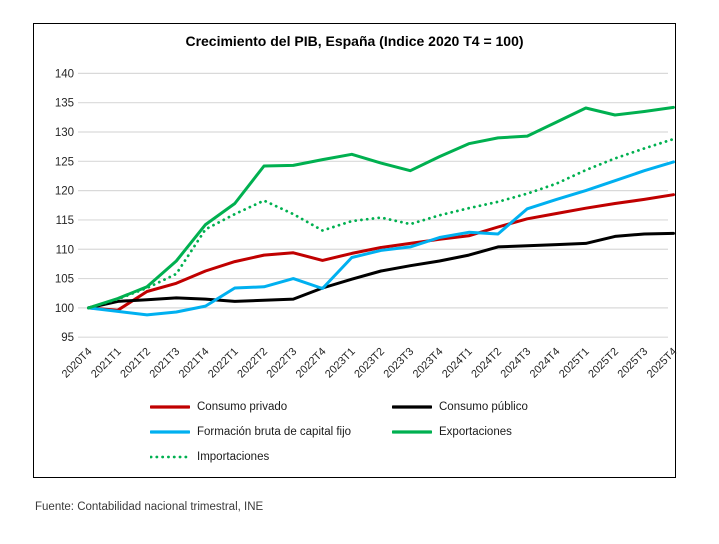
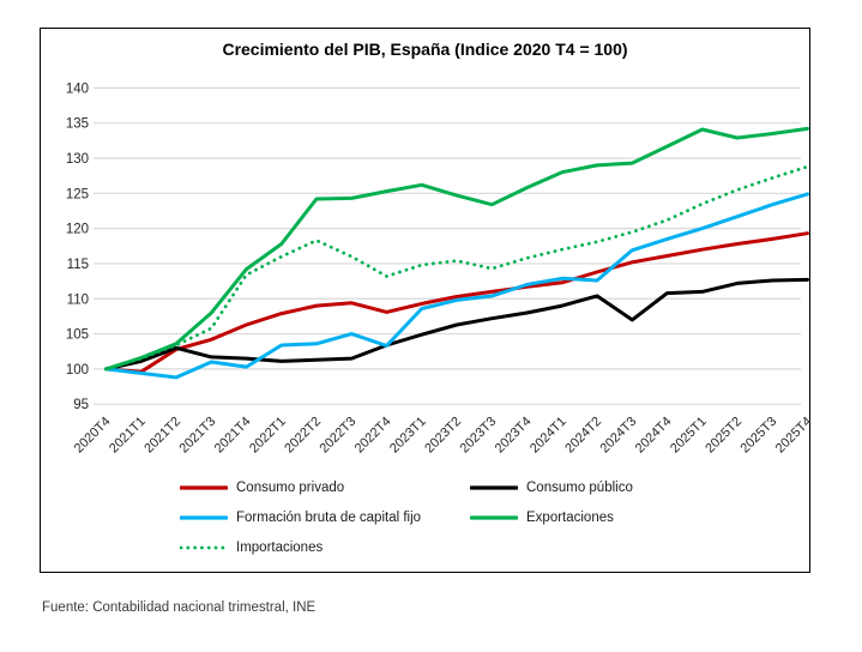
Consumo público/2021T2: 101 -> 103
Formación bruta de capital fijo/2021T3: 99 -> 101
Consumo público/2024T3: 111 -> 107
